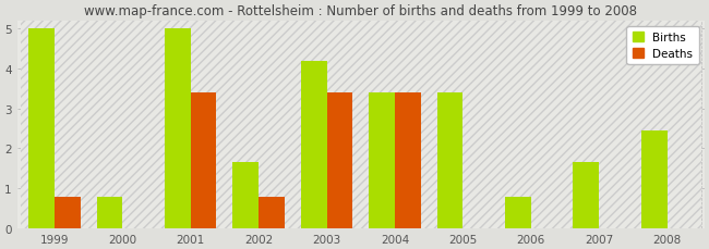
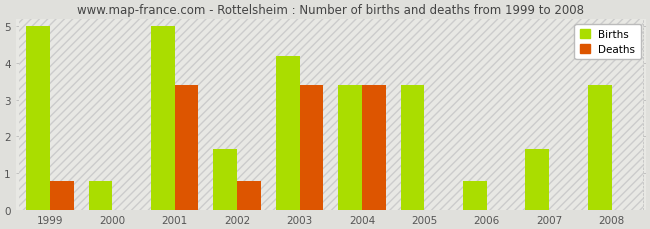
Births/2008: 2.45 -> 3.40
